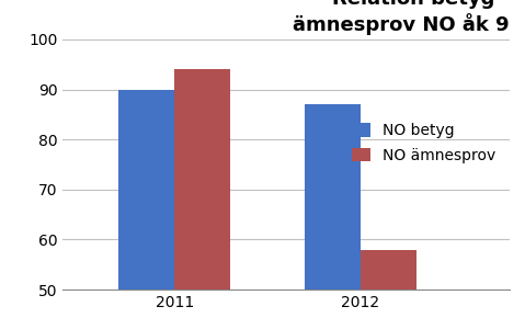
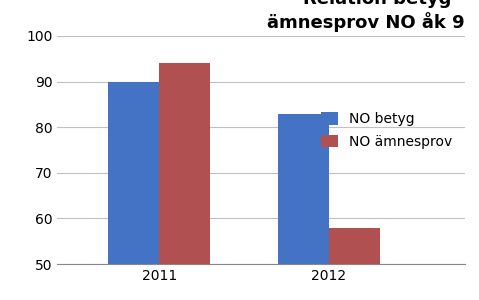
NO betyg/2012: 87 -> 83
